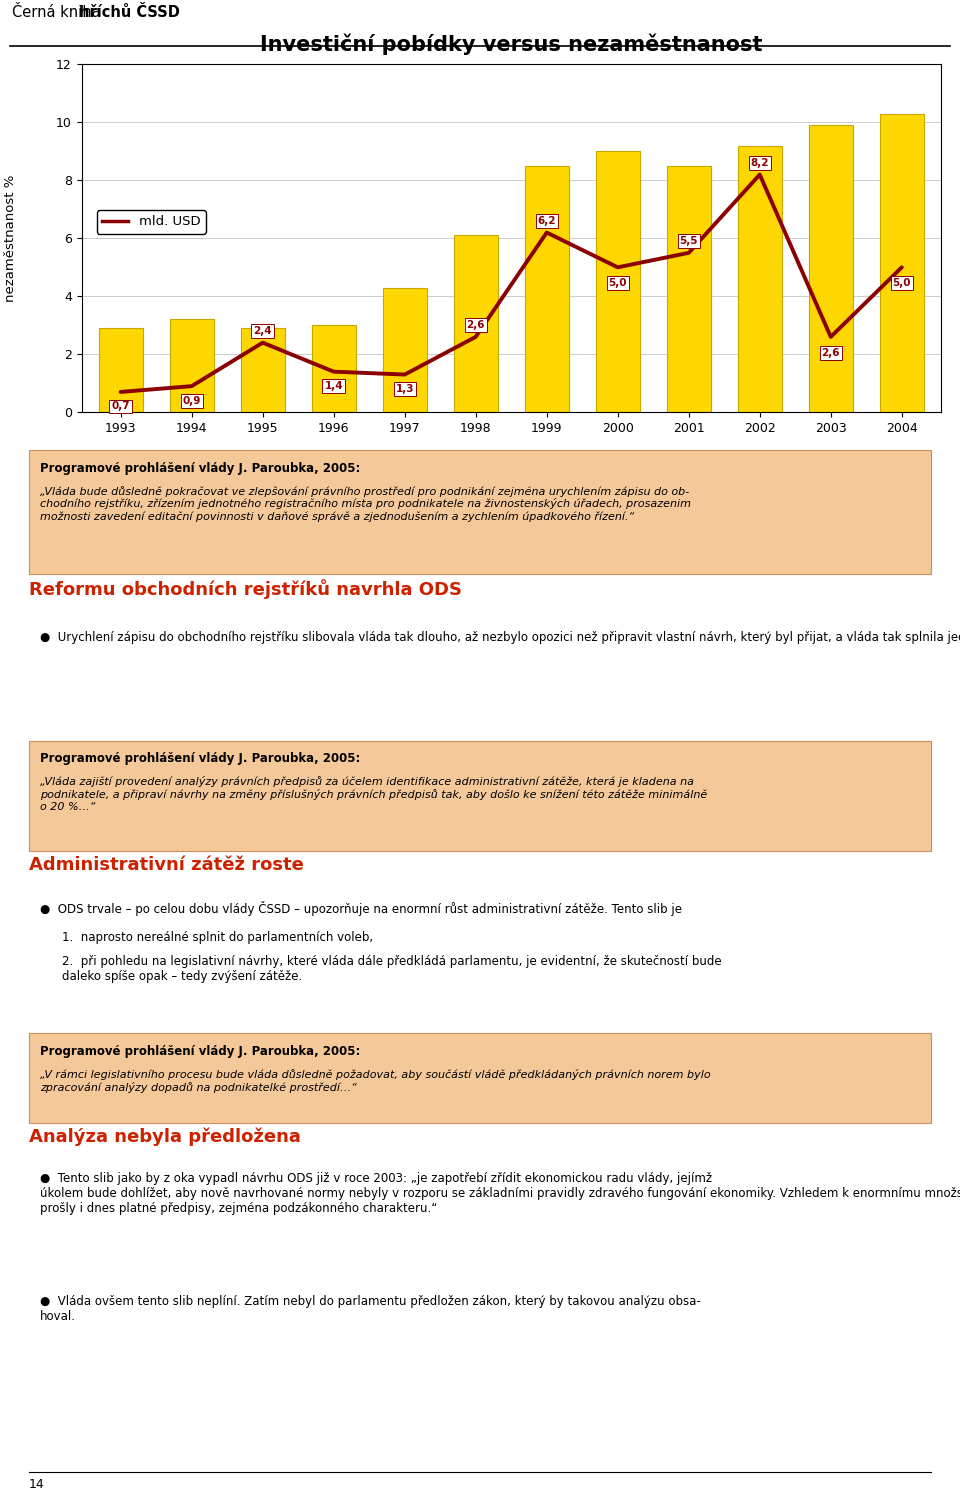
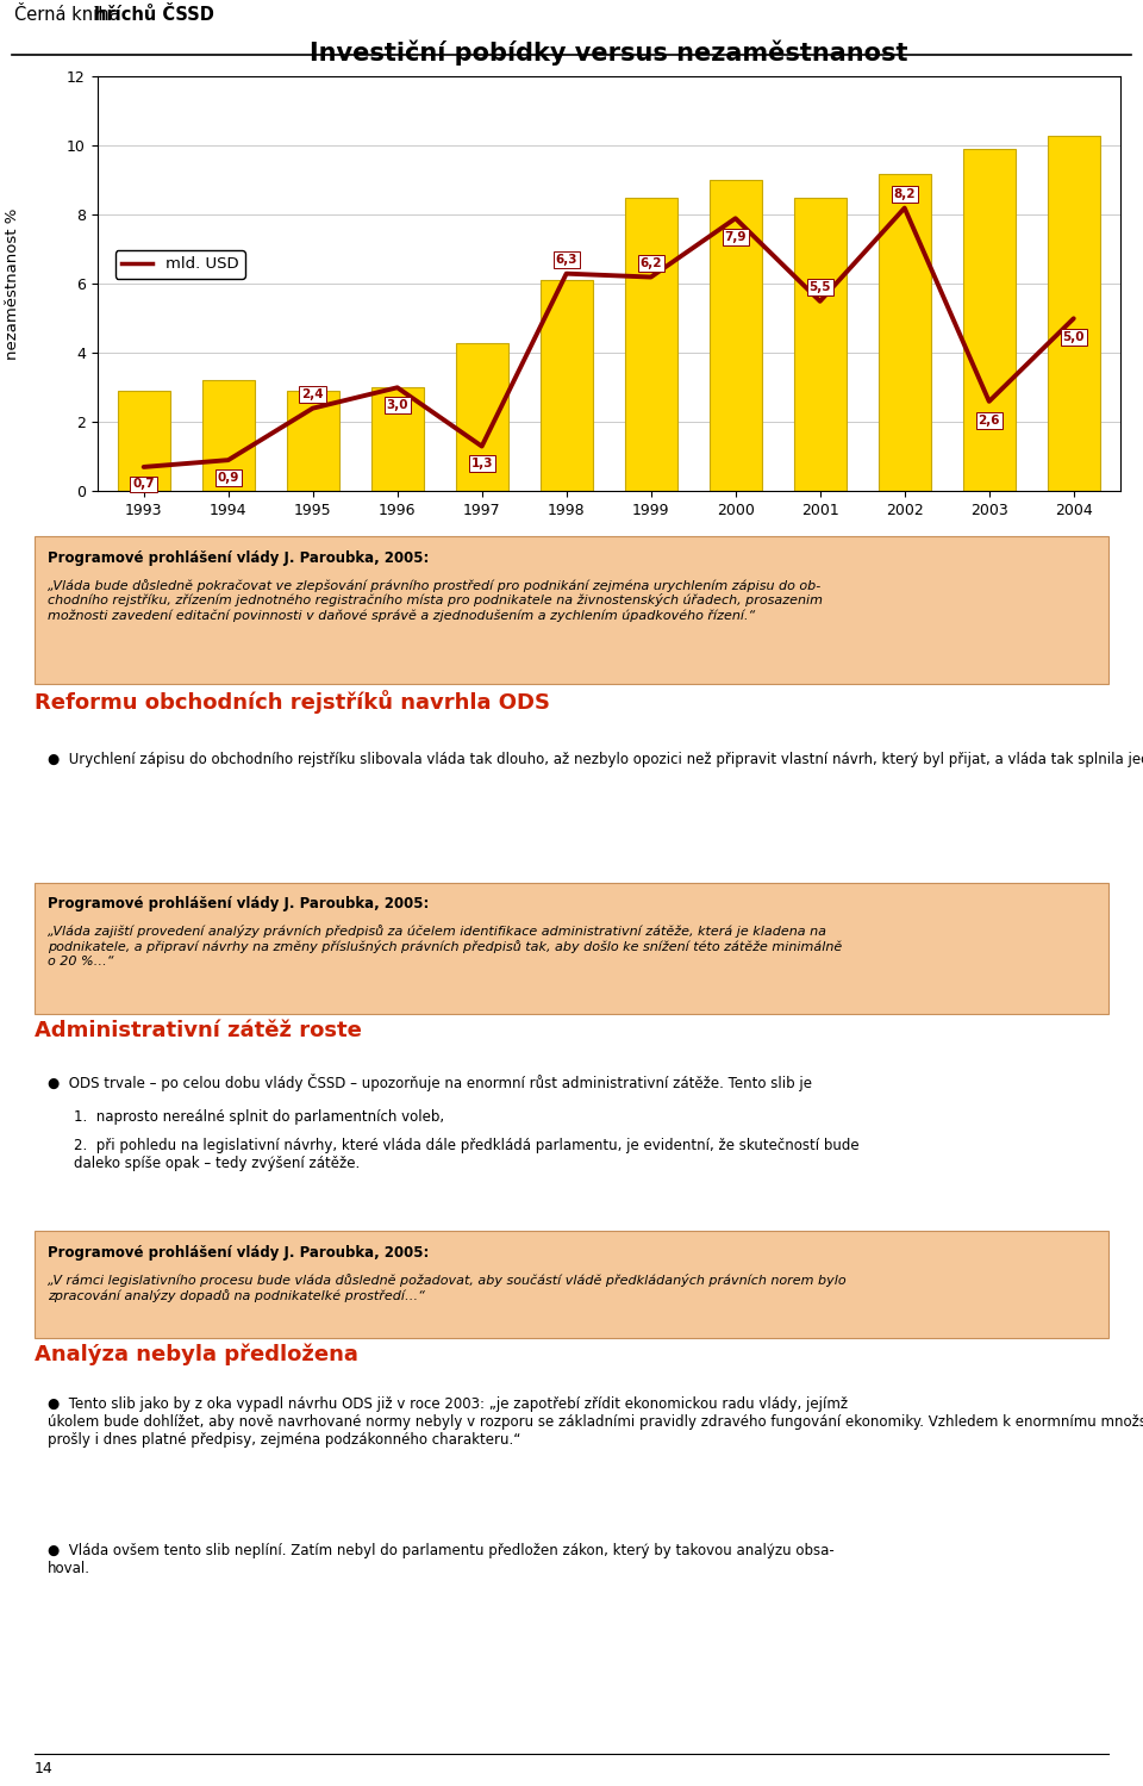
mld. USD/1996: 1,4 -> 3,0
mld. USD/1998: 2,6 -> 6,3
mld. USD/2000: 5,0 -> 7,9
